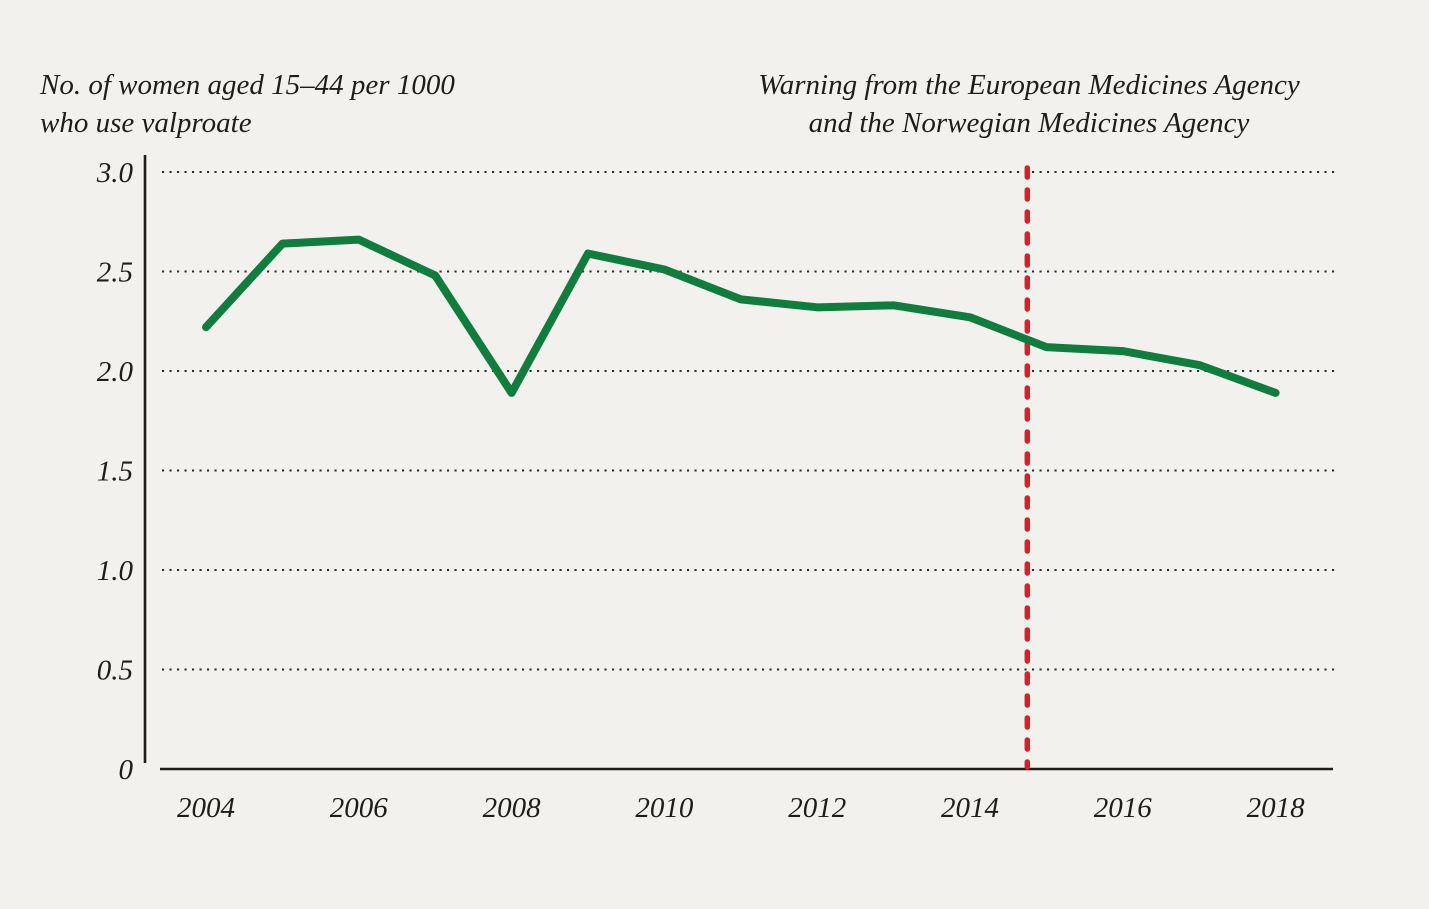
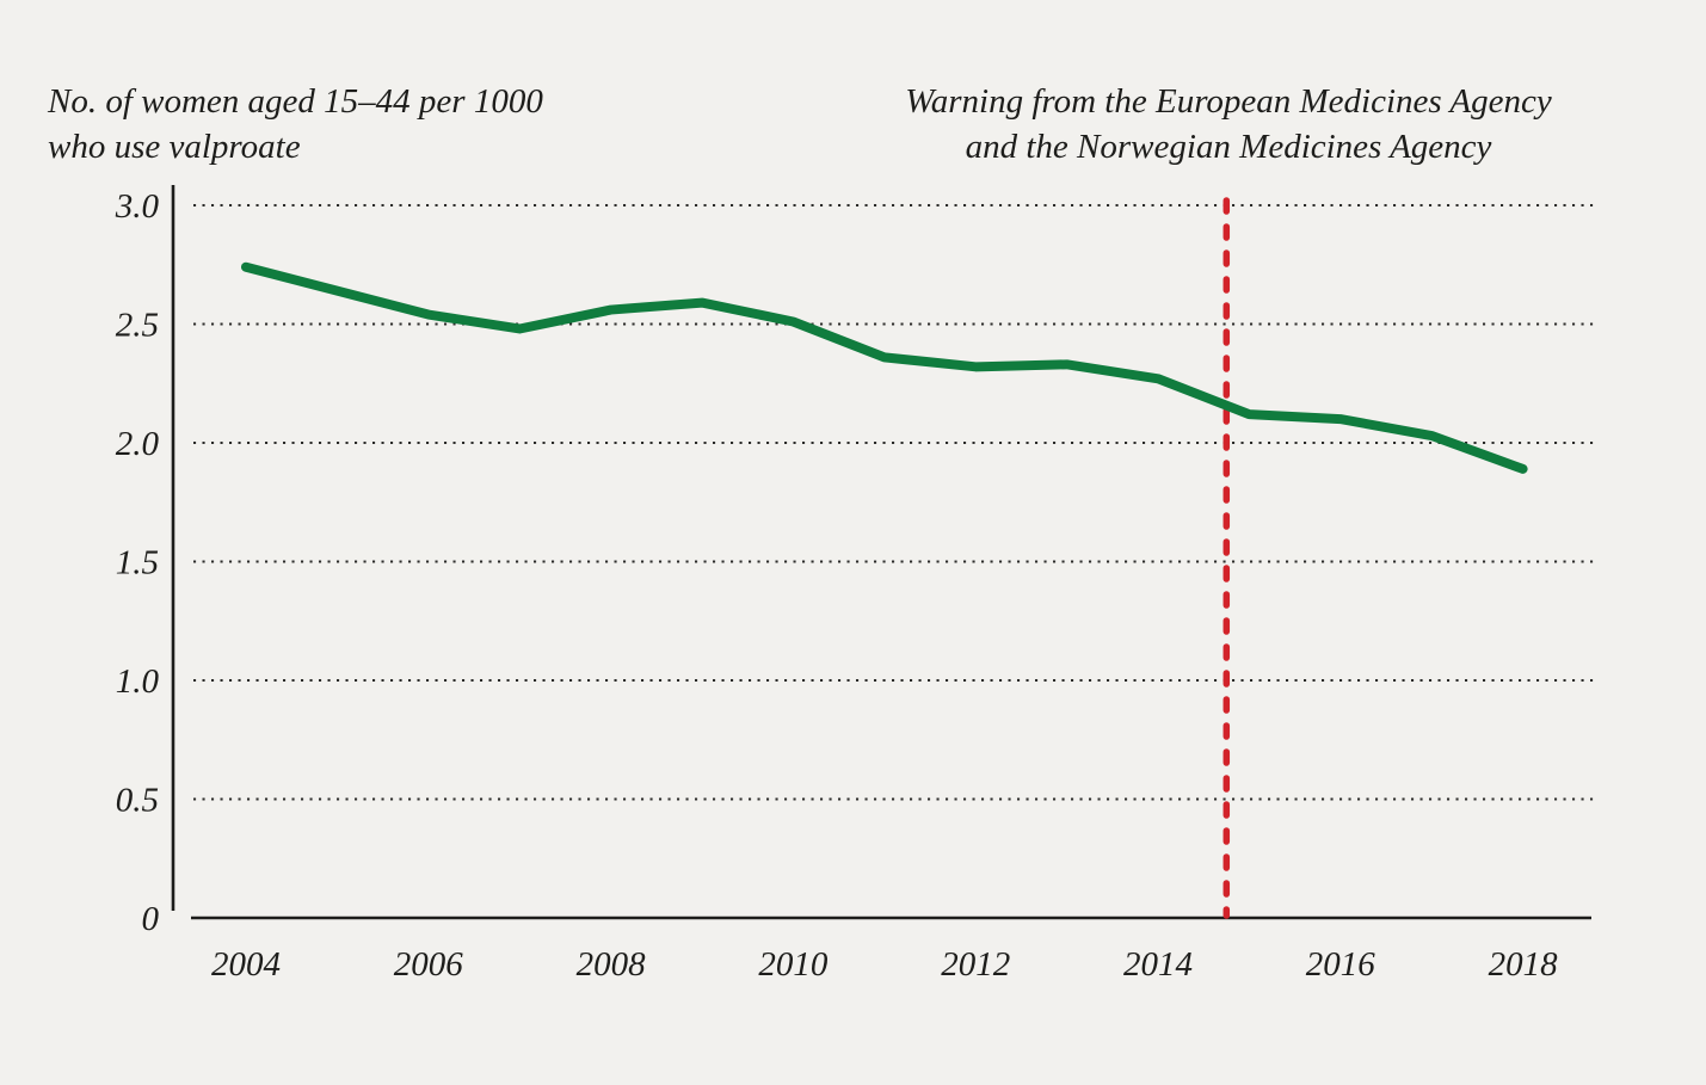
2004: 2.22 -> 2.74
2006: 2.66 -> 2.54
2008: 1.89 -> 2.56
